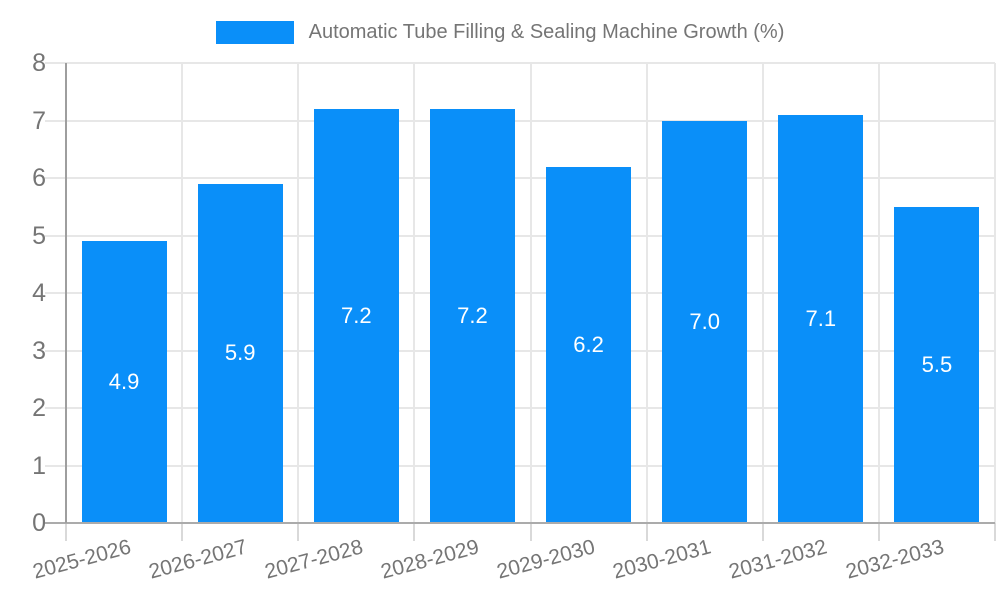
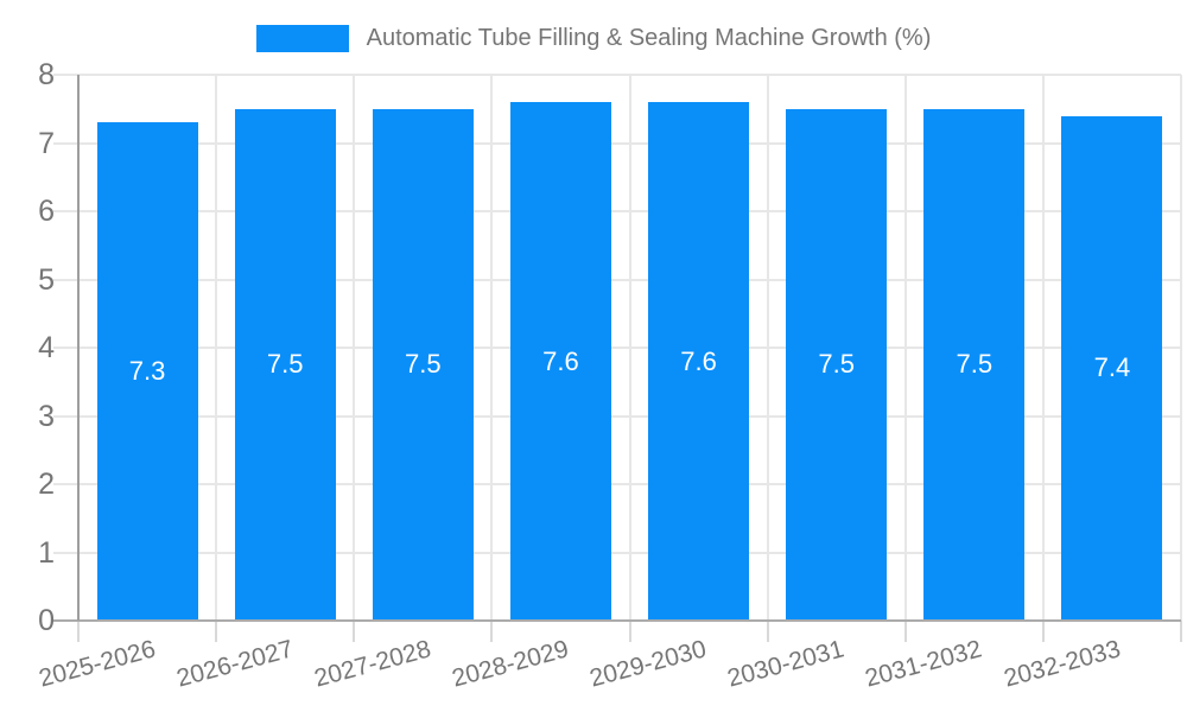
2025-2026: 4.9 -> 7.3
2026-2027: 5.9 -> 7.5
2027-2028: 7.2 -> 7.5
2028-2029: 7.2 -> 7.6
2029-2030: 6.2 -> 7.6
2030-2031: 7.0 -> 7.5
2031-2032: 7.1 -> 7.5
2032-2033: 5.5 -> 7.4
